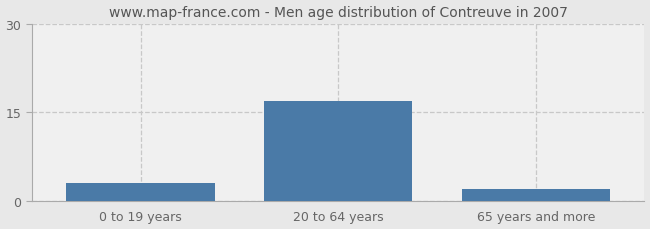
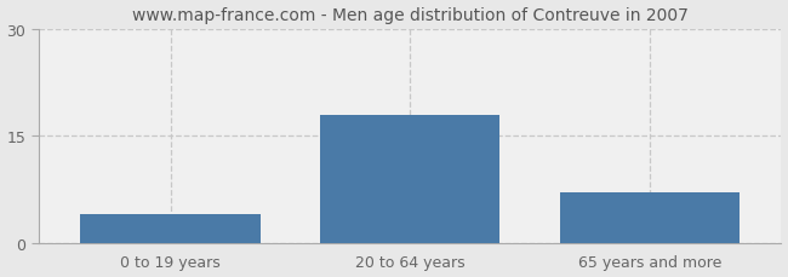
0 to 19 years: 3 -> 4
20 to 64 years: 17 -> 18
65 years and more: 2 -> 7
